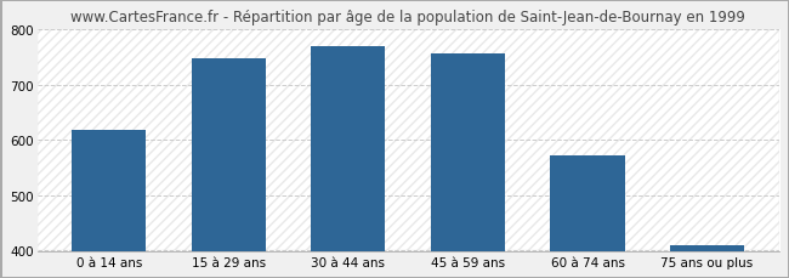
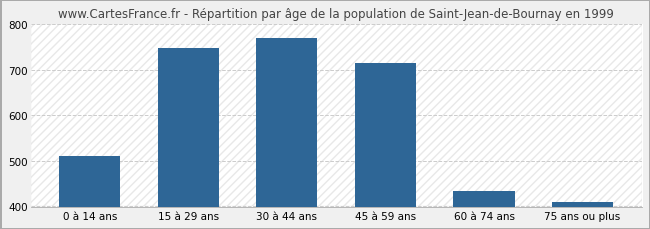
0 à 14 ans: 619 -> 510
45 à 59 ans: 756 -> 715
60 à 74 ans: 573 -> 435
